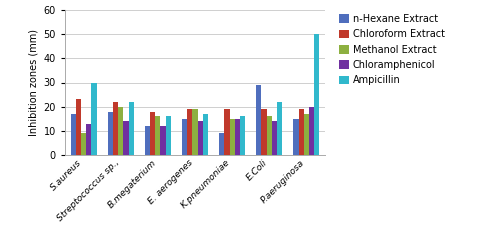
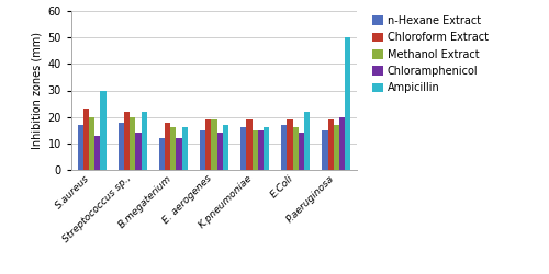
Methanol Extract/S.aureus: 9 -> 20
n-Hexane Extract/K.pneumoniae: 9 -> 16
n-Hexane Extract/E.Coli: 29 -> 17
